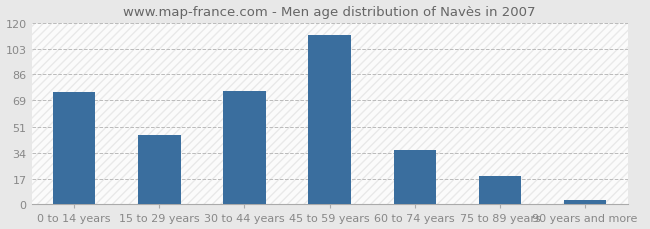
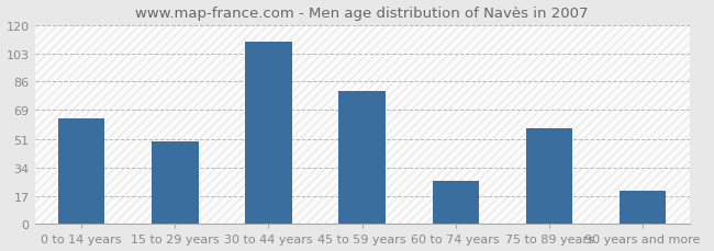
0 to 14 years: 74 -> 64
15 to 29 years: 46 -> 50
30 to 44 years: 75 -> 110
45 to 59 years: 112 -> 80
60 to 74 years: 36 -> 26
75 to 89 years: 19 -> 58
90 years and more: 3 -> 20
